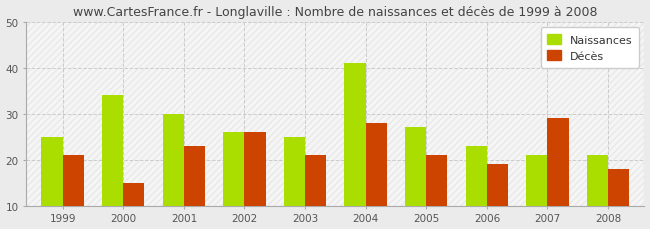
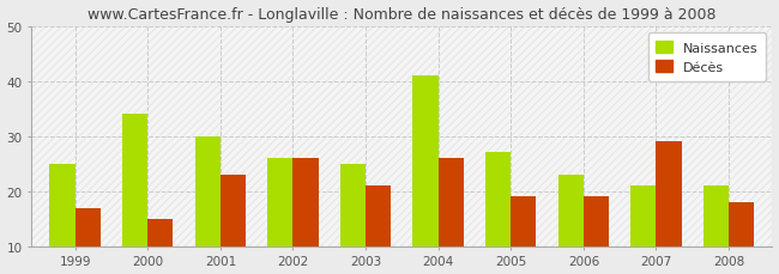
Décès/1999: 21 -> 17
Décès/2004: 28 -> 26
Décès/2005: 21 -> 19
